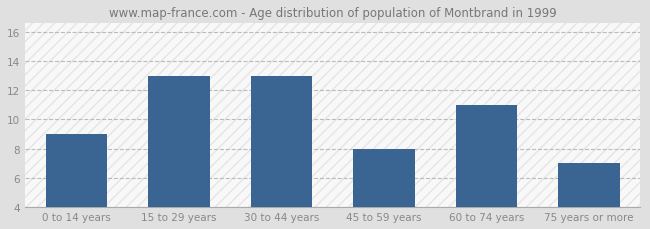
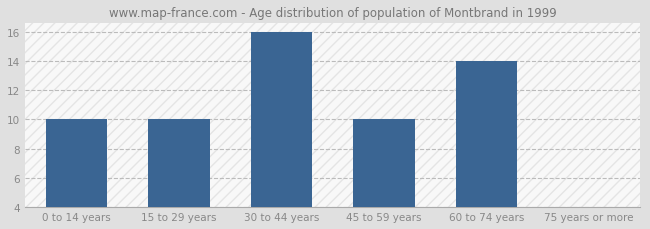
0 to 14 years: 9 -> 10
15 to 29 years: 13 -> 10
30 to 44 years: 13 -> 16
45 to 59 years: 8 -> 10
60 to 74 years: 11 -> 14
75 years or more: 7 -> 4
